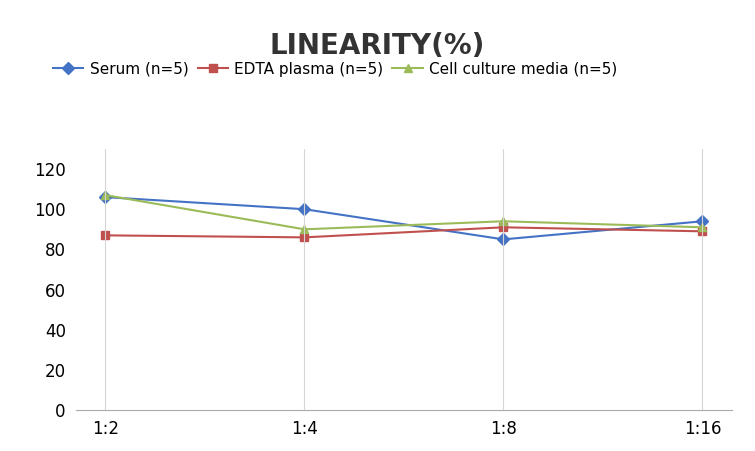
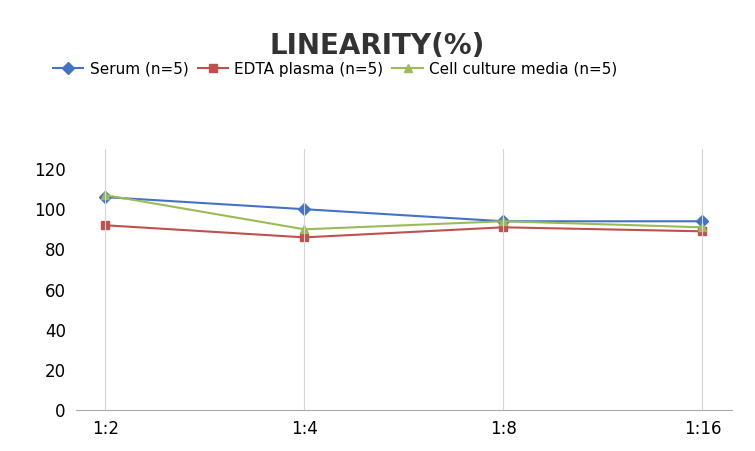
EDTA plasma (n=5)/1:2: 87 -> 92
Serum (n=5)/1:8: 85 -> 94
